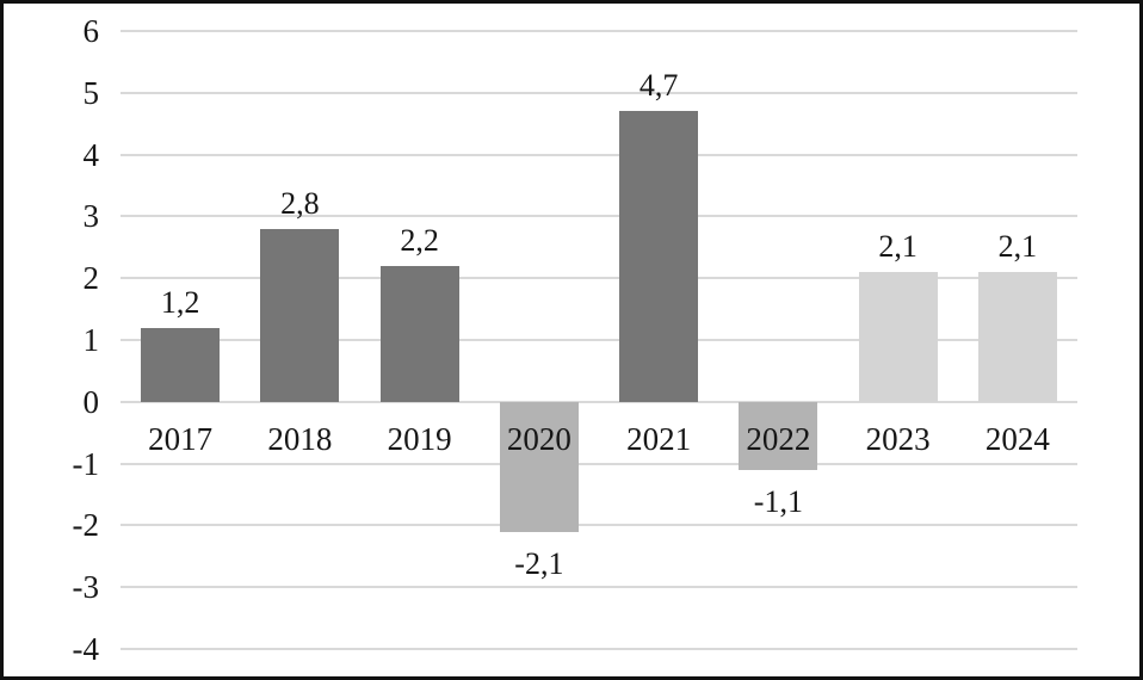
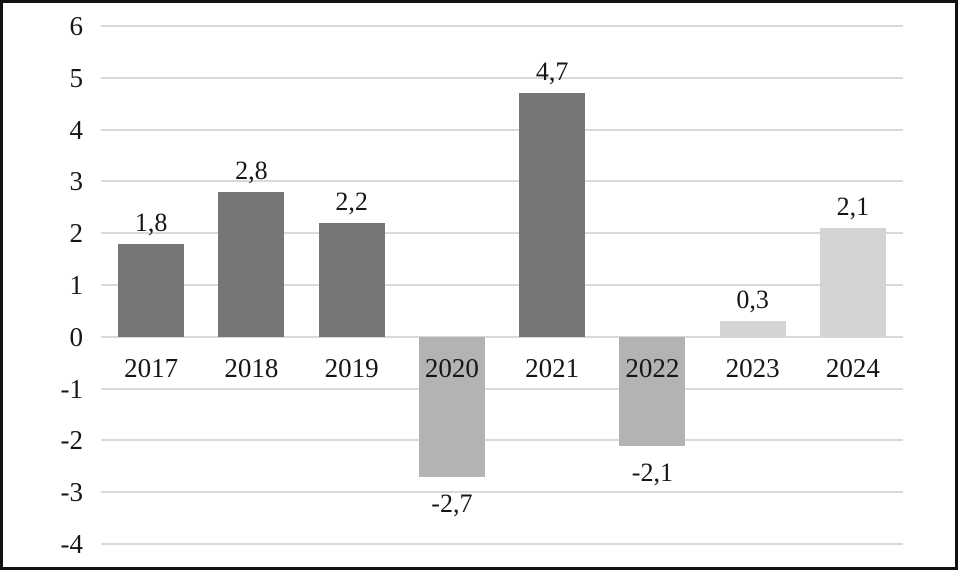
2017: 1,2 -> 1,8
2020: -2,1 -> -2,7
2022: -1,1 -> -2,1
2023: 2,1 -> 0,3
